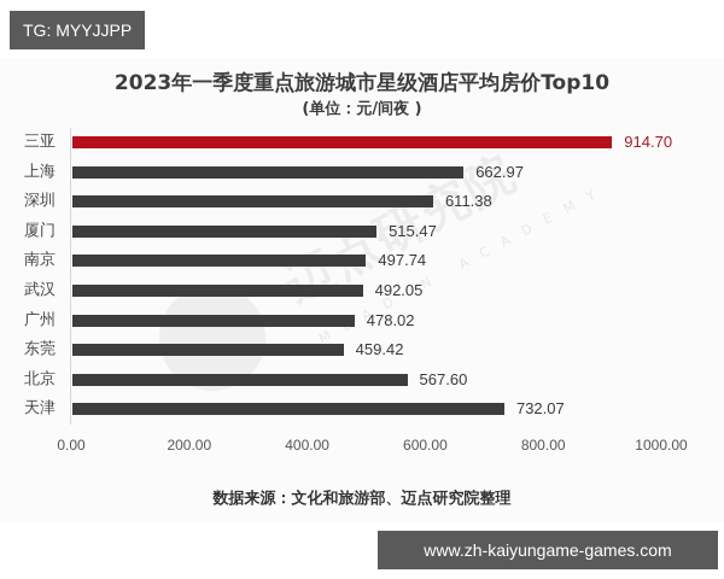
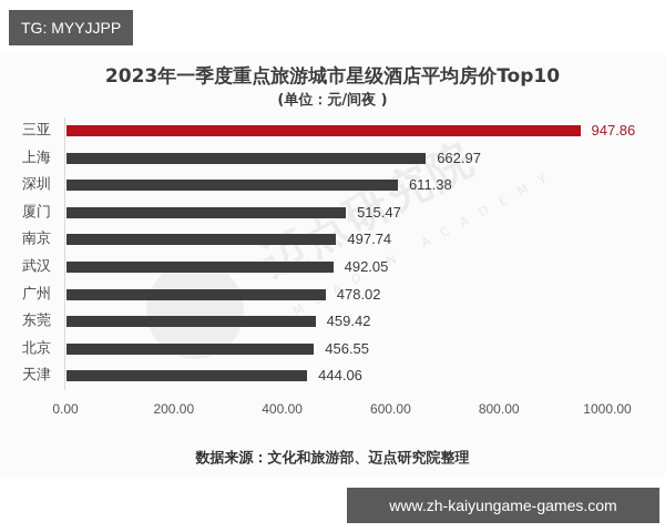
三亚: 914.70 -> 947.86
北京: 567.60 -> 456.55
天津: 732.07 -> 444.06
